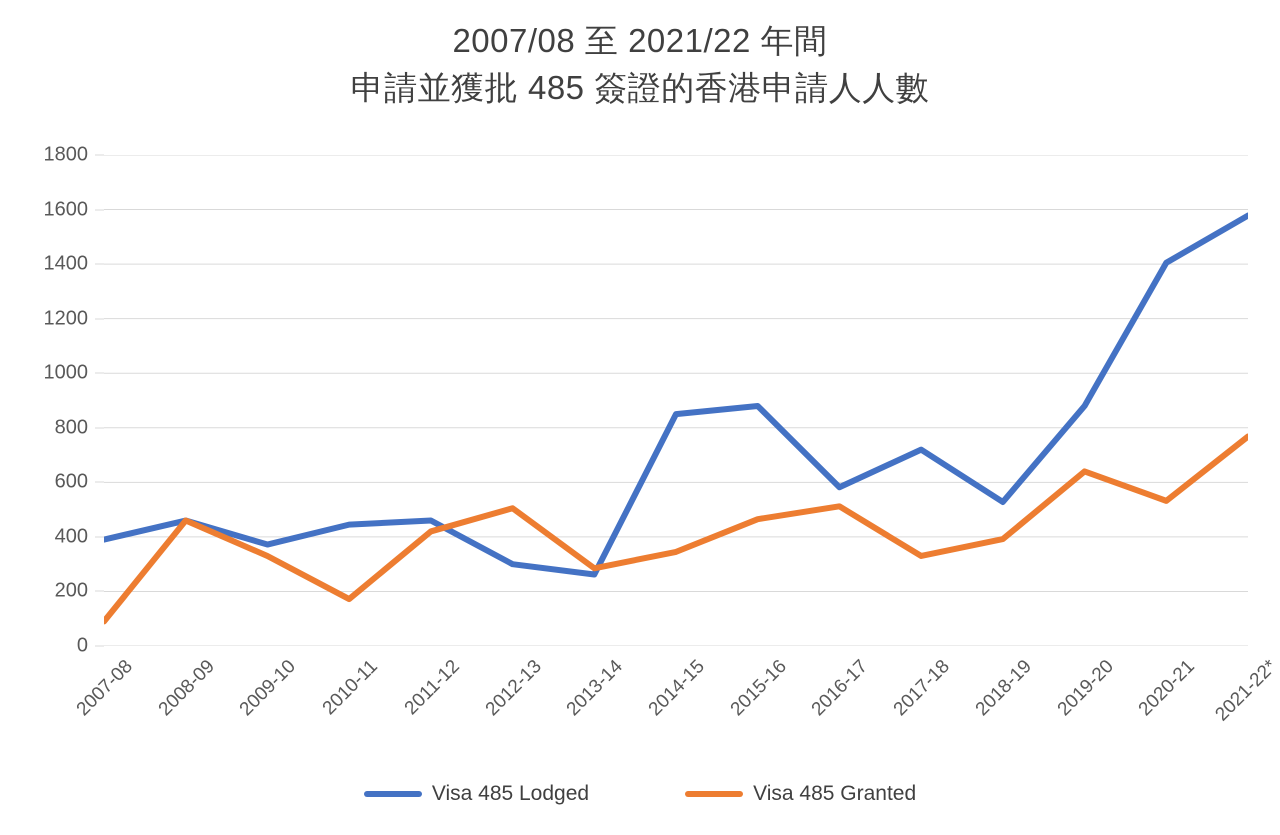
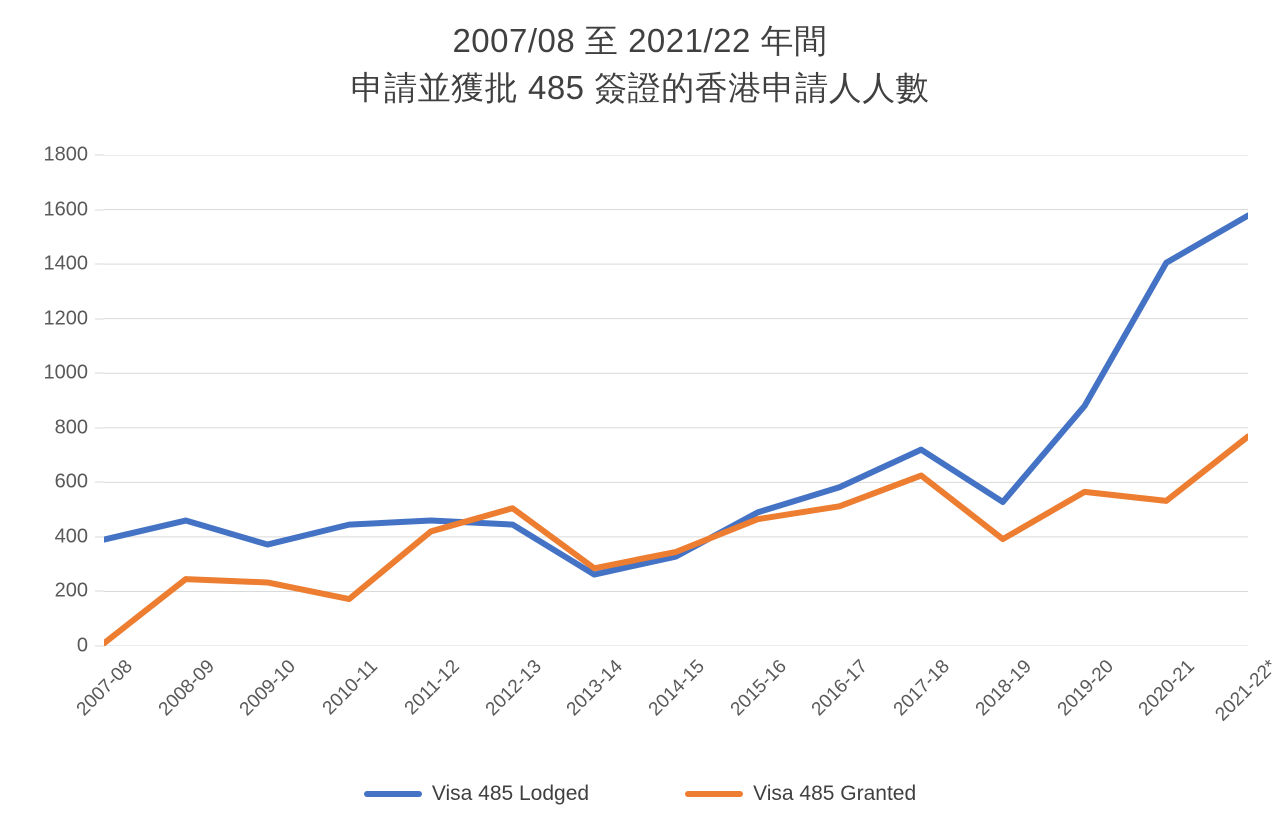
Visa 485 Granted/2007-08: 90 -> 10
Visa 485 Granted/2008-09: 460 -> 240
Visa 485 Granted/2009-10: 330 -> 230
Visa 485 Lodged/2012-13: 300 -> 440
Visa 485 Lodged/2014-15: 850 -> 330
Visa 485 Lodged/2015-16: 880 -> 490
Visa 485 Granted/2017-18: 330 -> 620
Visa 485 Granted/2019-20: 640 -> 560
